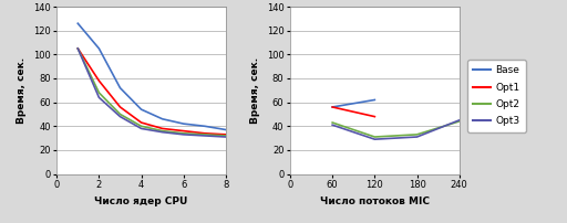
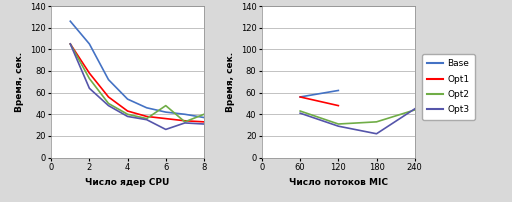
Opt2/2: 68 -> 73
Opt2/6: 34 -> 48
Opt3/6: 33 -> 26
Opt2/8: 32 -> 40
Opt3/180: 31 -> 22
